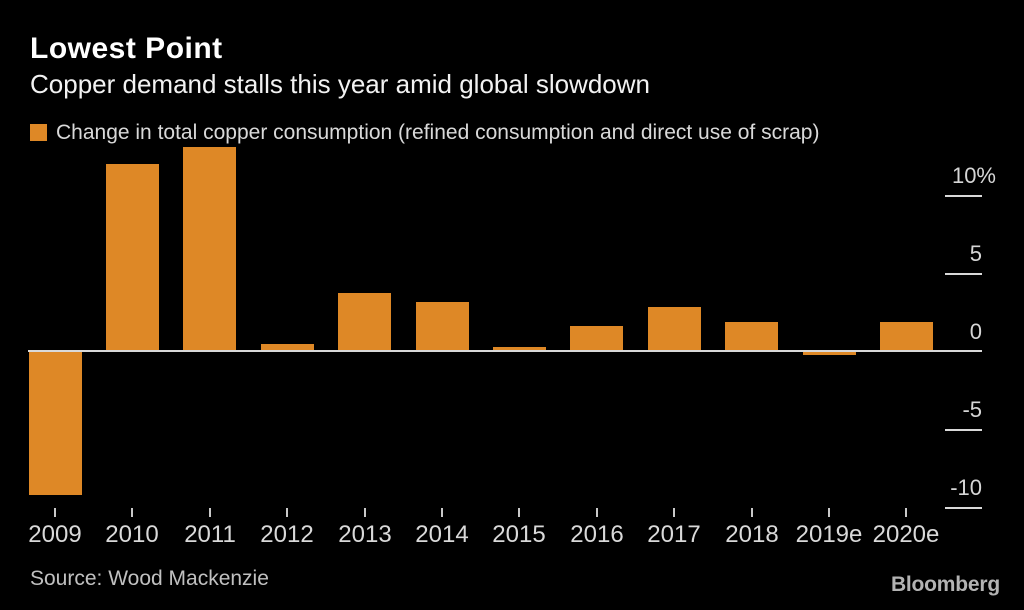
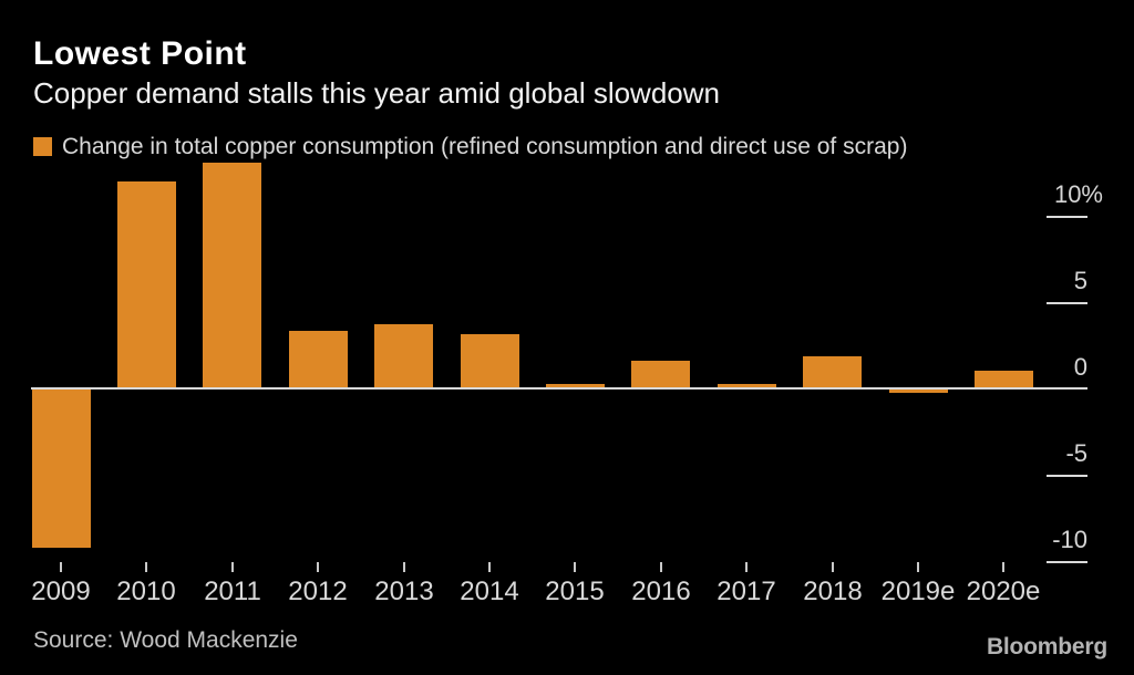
2012: 0.5 -> 3.4
2017: 2.9 -> 0.3
2020e: 1.9 -> 1.1
